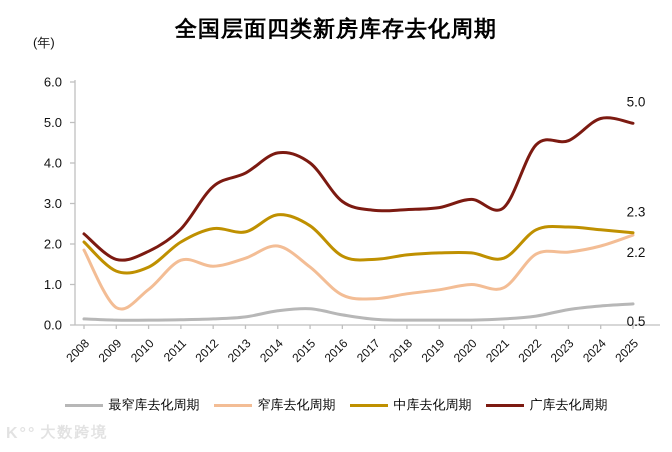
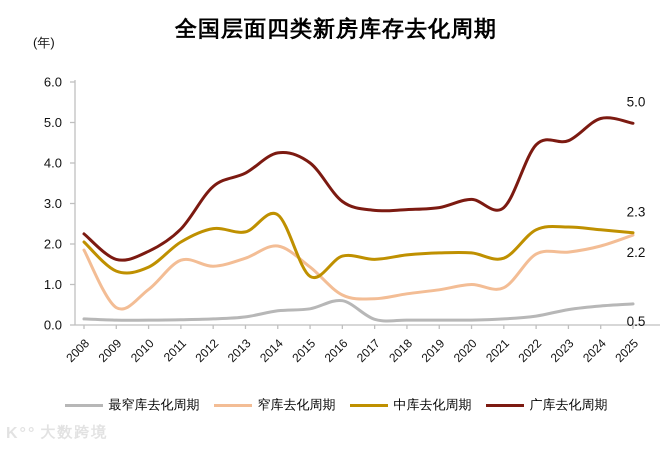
中库去化周期/2015: 2.5 -> 1.2
最窄库去化周期/2016: 0.2 -> 0.6
